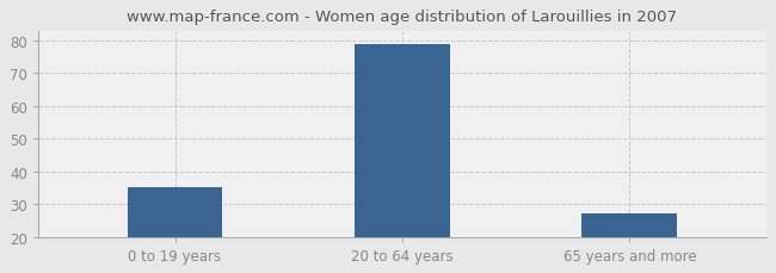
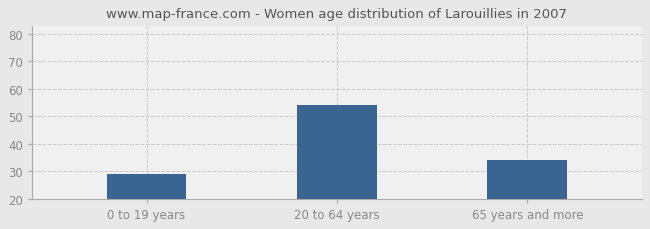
0 to 19 years: 35 -> 29
20 to 64 years: 79 -> 54
65 years and more: 27 -> 34
